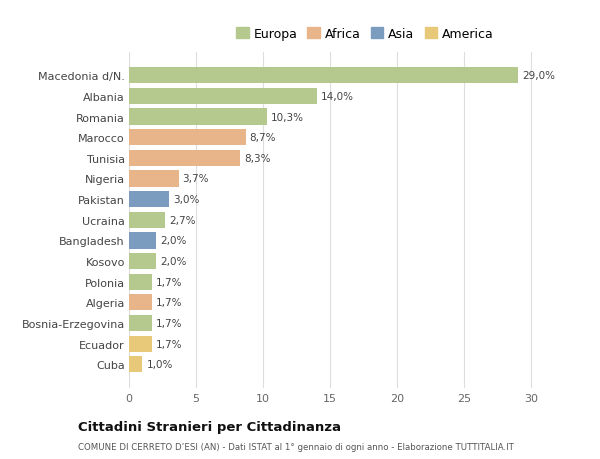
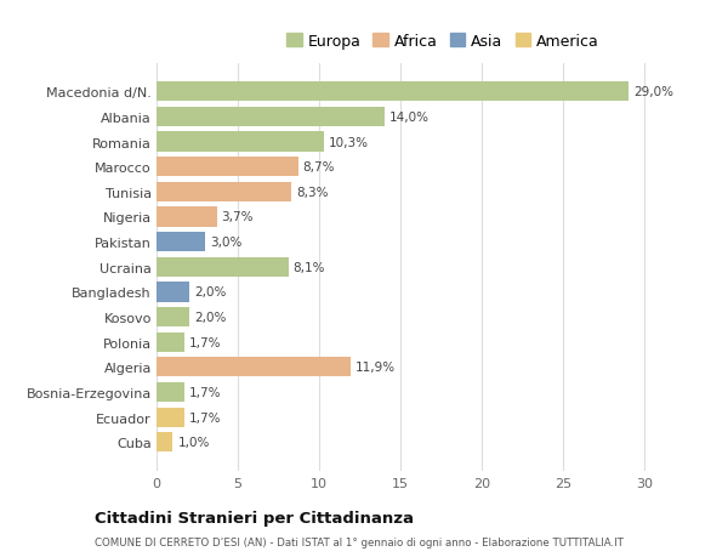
Ucraina: 2,7% -> 8,1%
Algeria: 1,7% -> 11,9%
